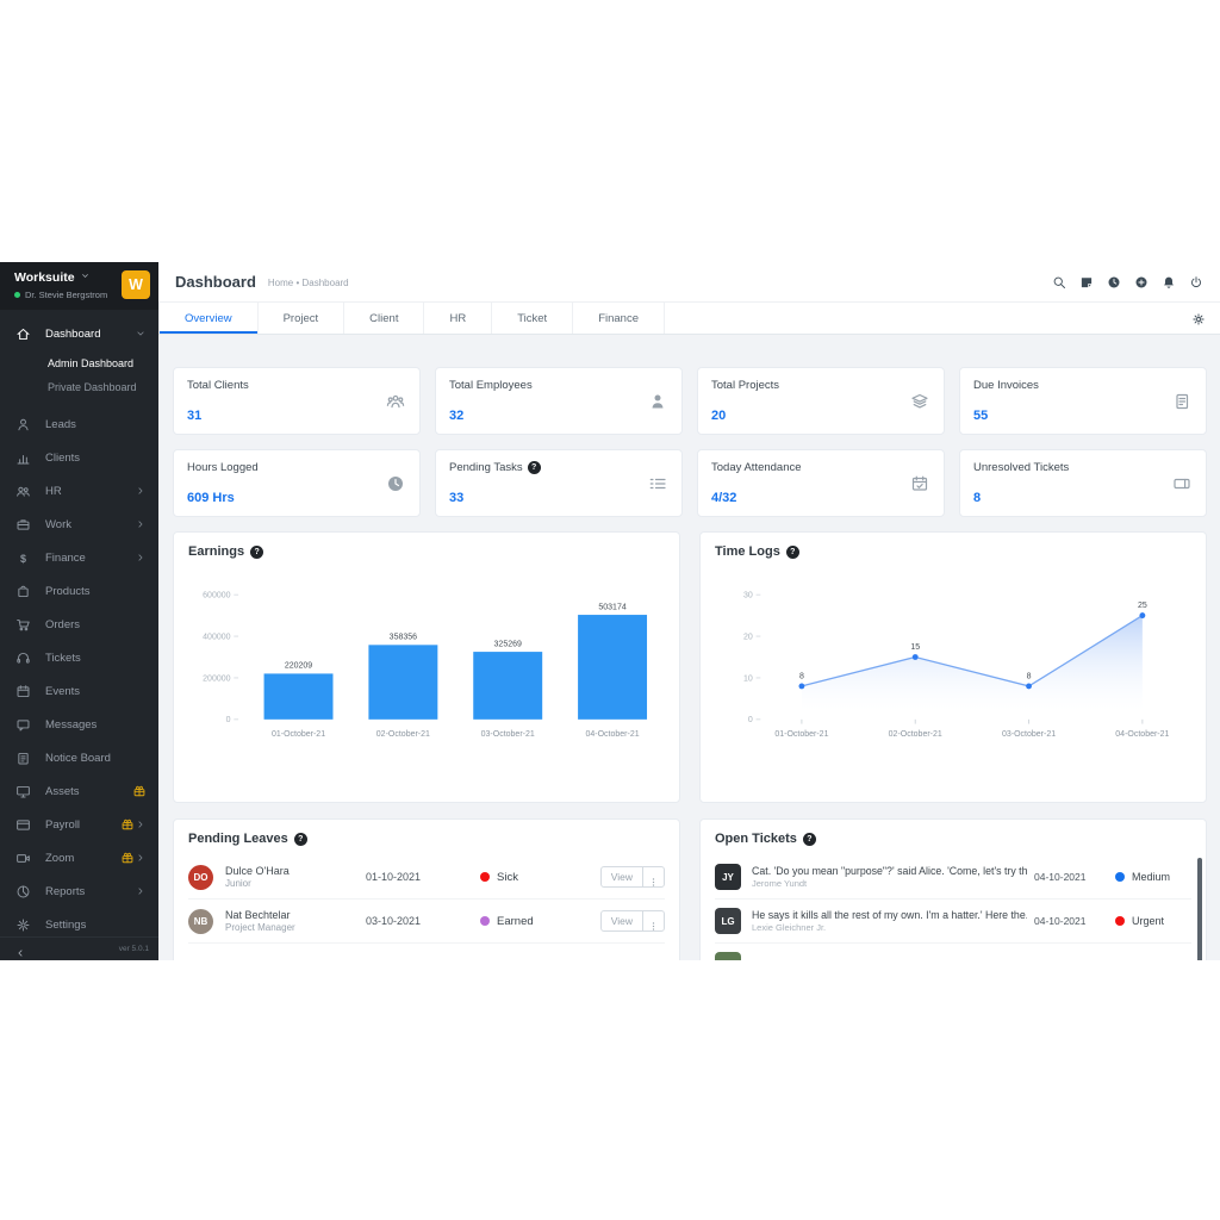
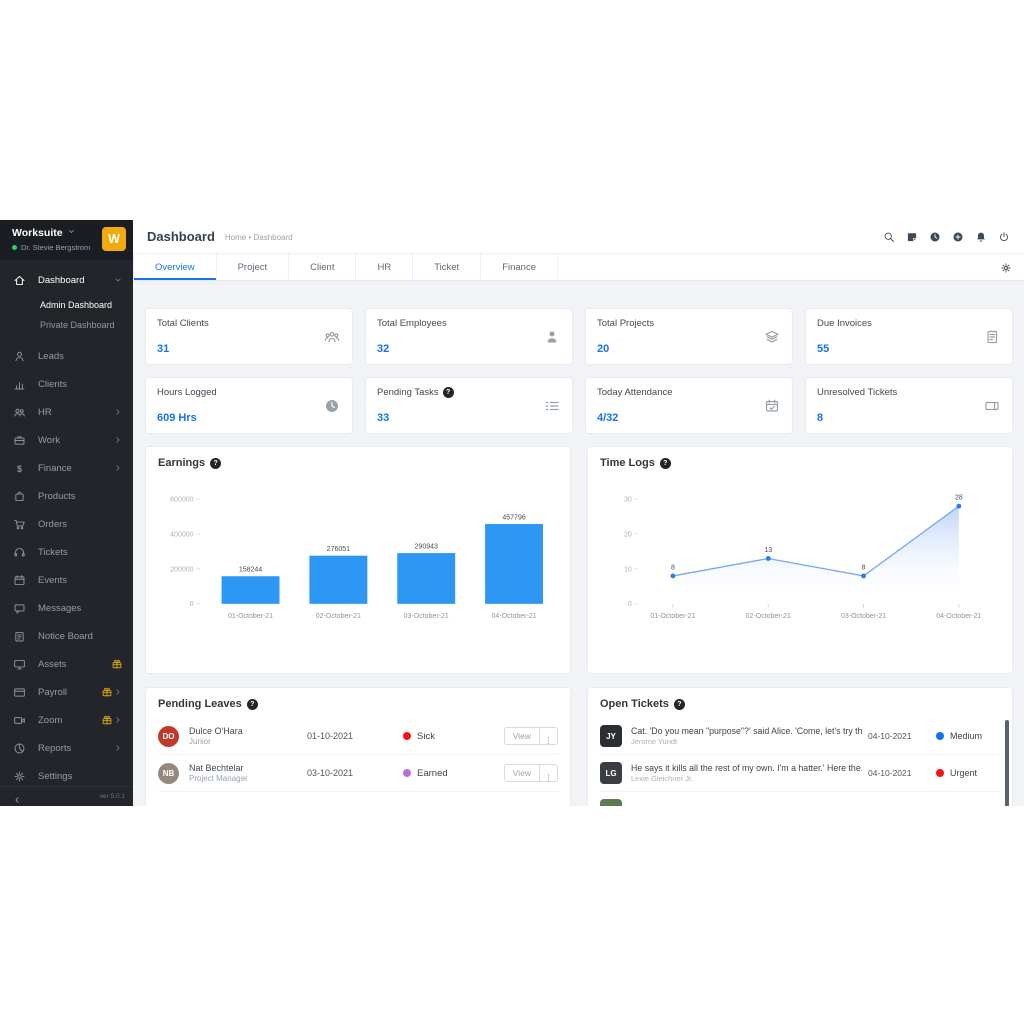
Earnings/01-October-21: 220209 -> 158244
Earnings/02-October-21: 358356 -> 276051
Earnings/03-October-21: 325269 -> 290943
Earnings/04-October-21: 503174 -> 457796
Time Logs/02-October-21: 15 -> 13
Time Logs/04-October-21: 25 -> 28
